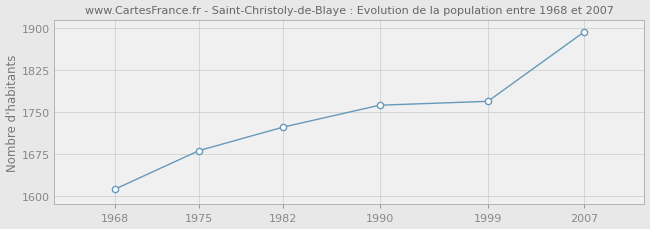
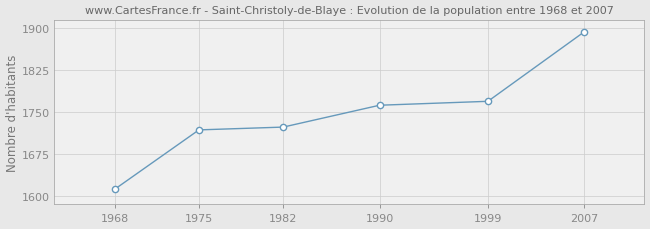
1975: 1681 -> 1718
